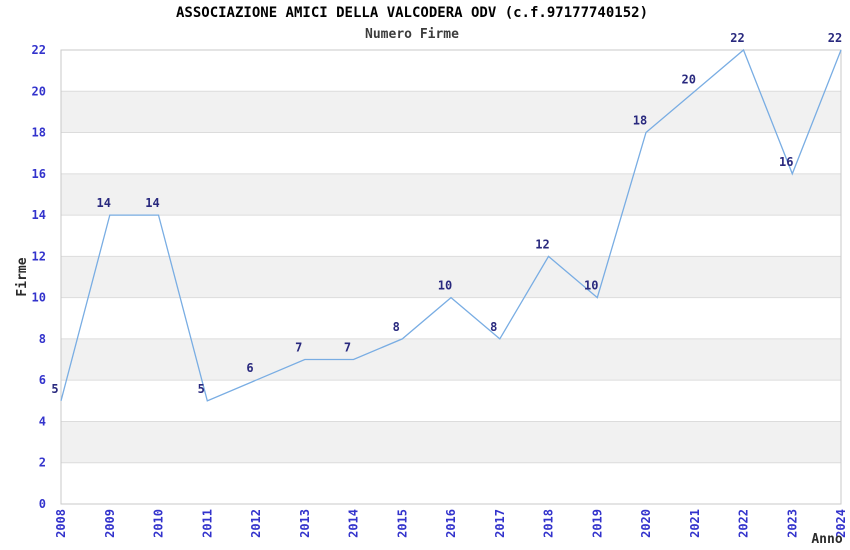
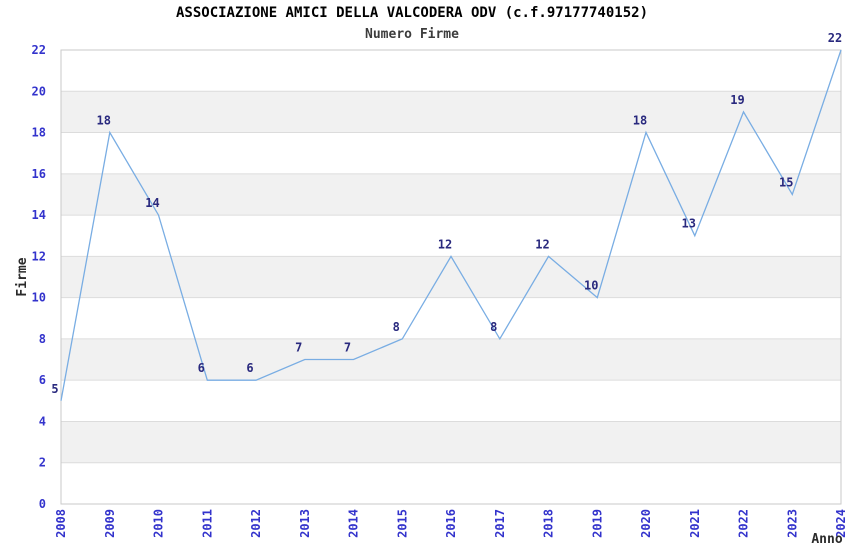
2009: 14 -> 18
2011: 5 -> 6
2016: 10 -> 12
2021: 20 -> 13
2022: 22 -> 19
2023: 16 -> 15
